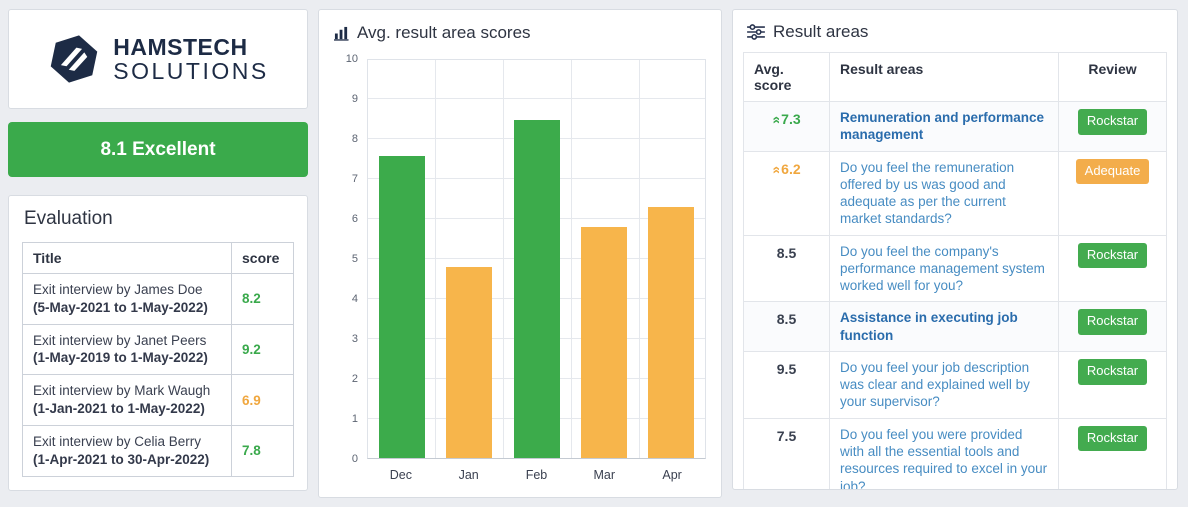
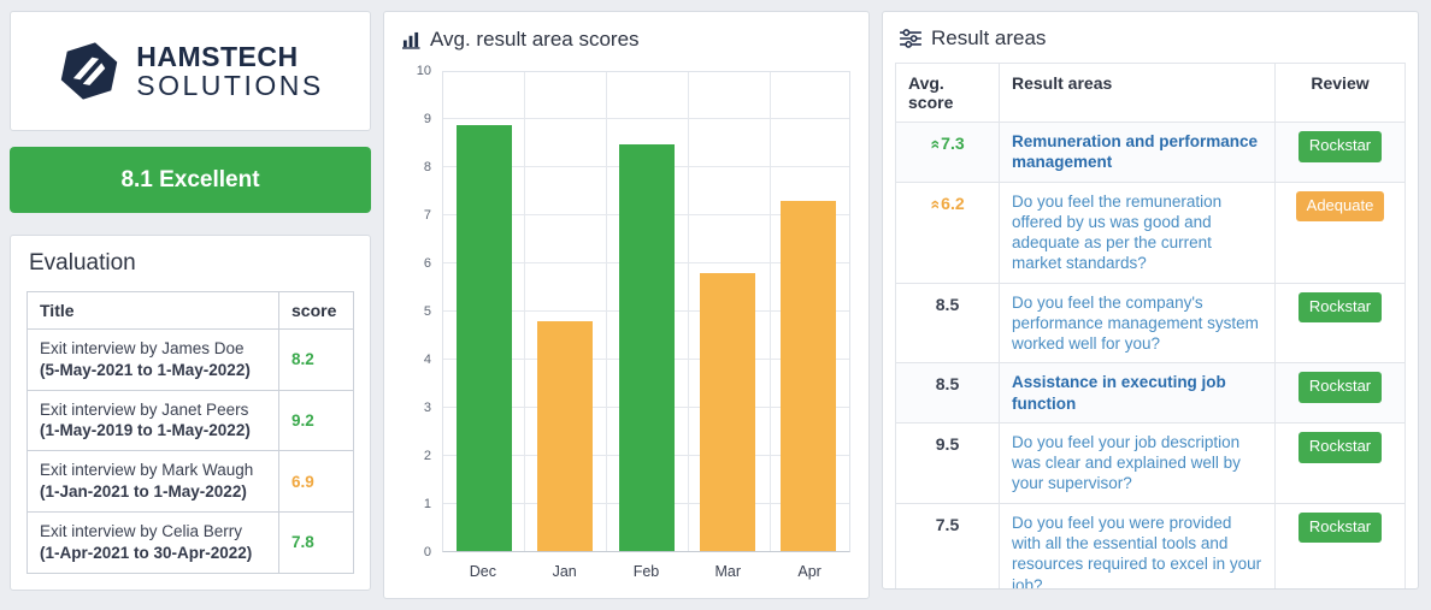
Dec: 7.6 -> 8.9
Apr: 6.3 -> 7.3
